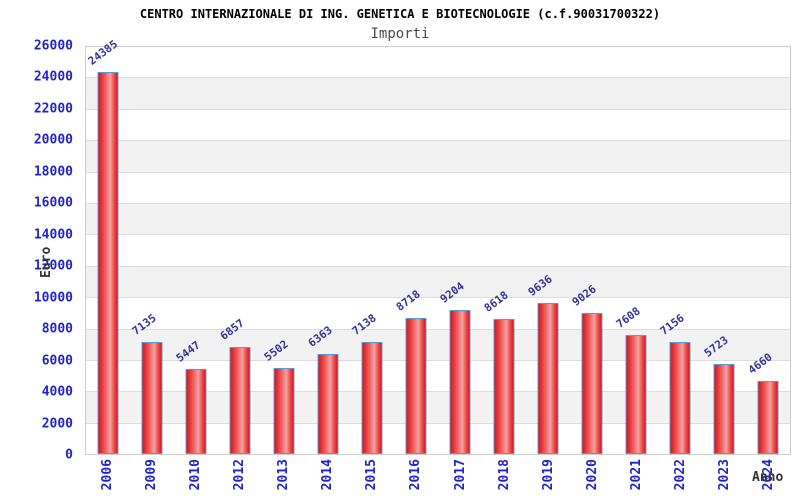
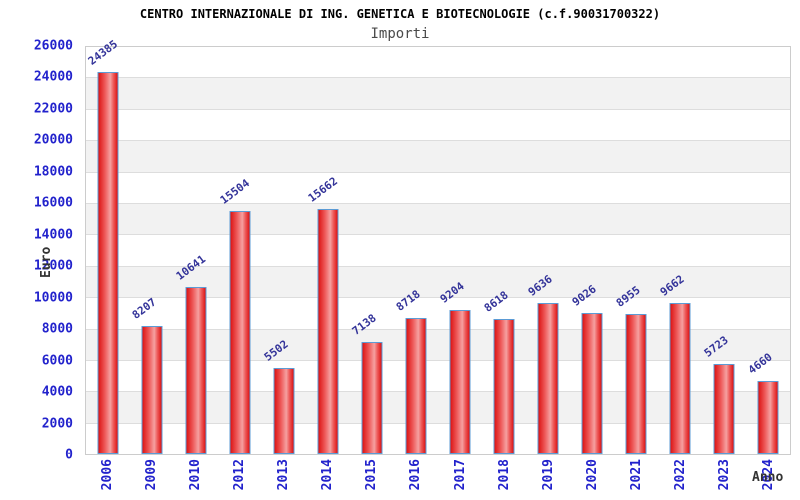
2009: 7135 -> 8207
2010: 5447 -> 10641
2012: 6857 -> 15504
2014: 6363 -> 15662
2021: 7608 -> 8955
2022: 7156 -> 9662
